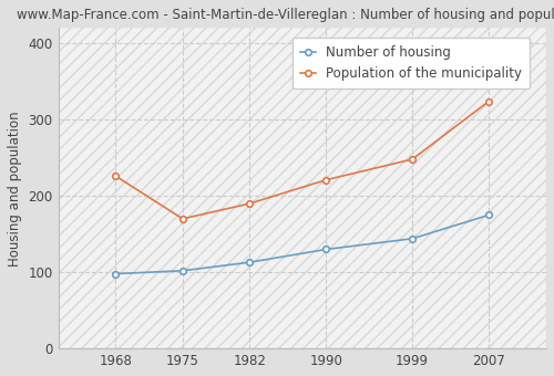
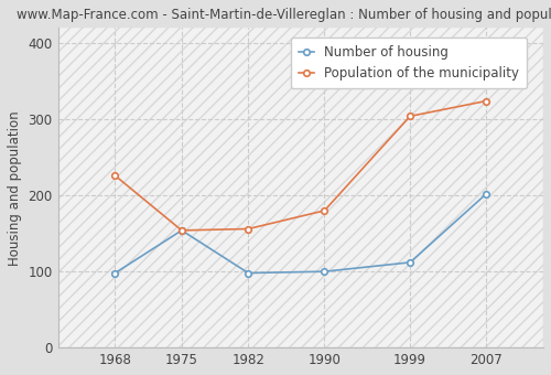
Number of housing/1975: 102 -> 154
Population of the municipality/1975: 170 -> 154
Number of housing/1982: 113 -> 98
Population of the municipality/1982: 190 -> 156
Number of housing/1990: 130 -> 100
Population of the municipality/1990: 221 -> 180
Number of housing/1999: 144 -> 112
Population of the municipality/1999: 248 -> 304
Number of housing/2007: 175 -> 202
